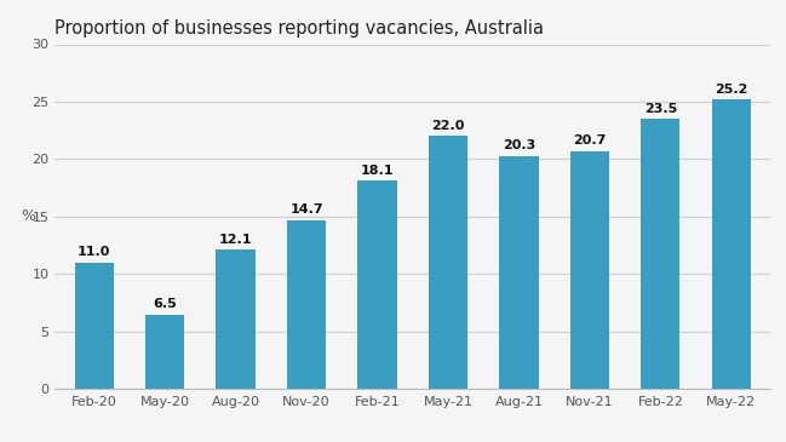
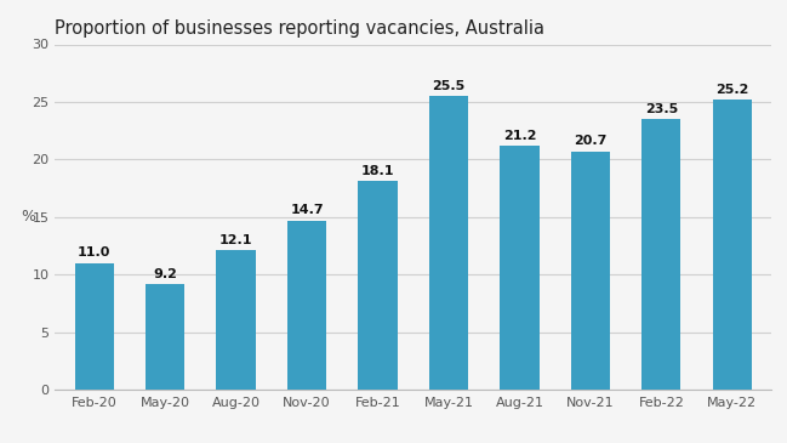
May-20: 6.5 -> 9.2
May-21: 22.0 -> 25.5
Aug-21: 20.3 -> 21.2
